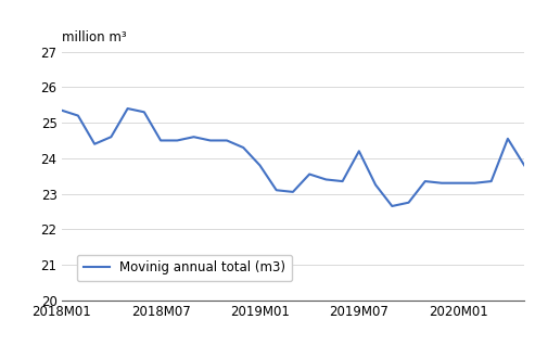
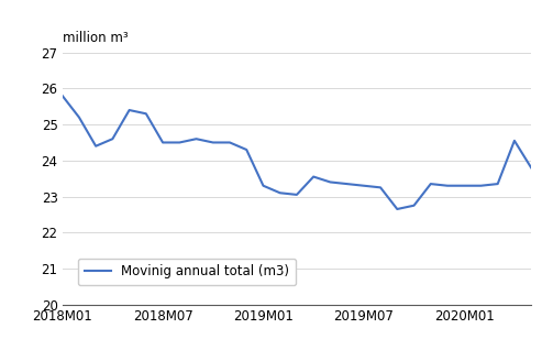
2018M01: 25.35 -> 25.80
2019M01: 23.80 -> 23.30
2019M07: 24.20 -> 23.30
